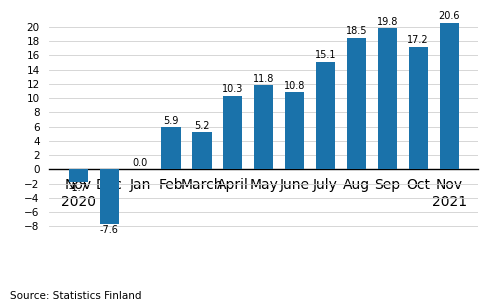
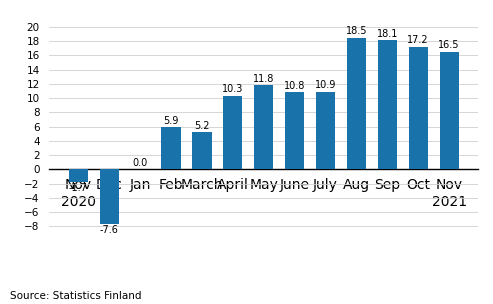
July: 15.1 -> 10.9
Sep: 19.8 -> 18.1
Nov 2021: 20.6 -> 16.5
